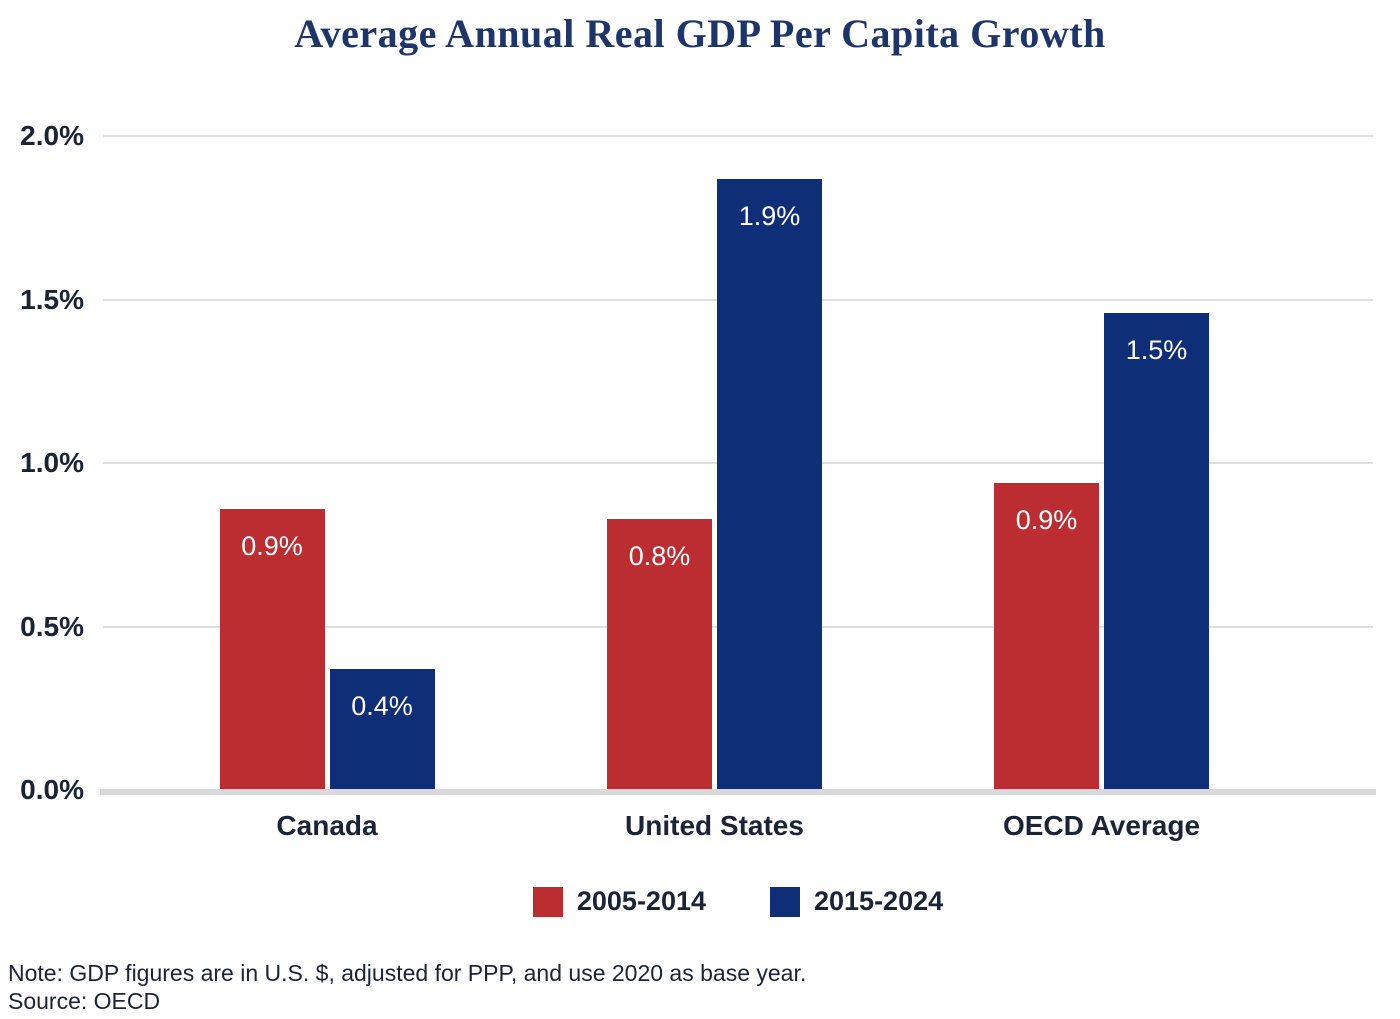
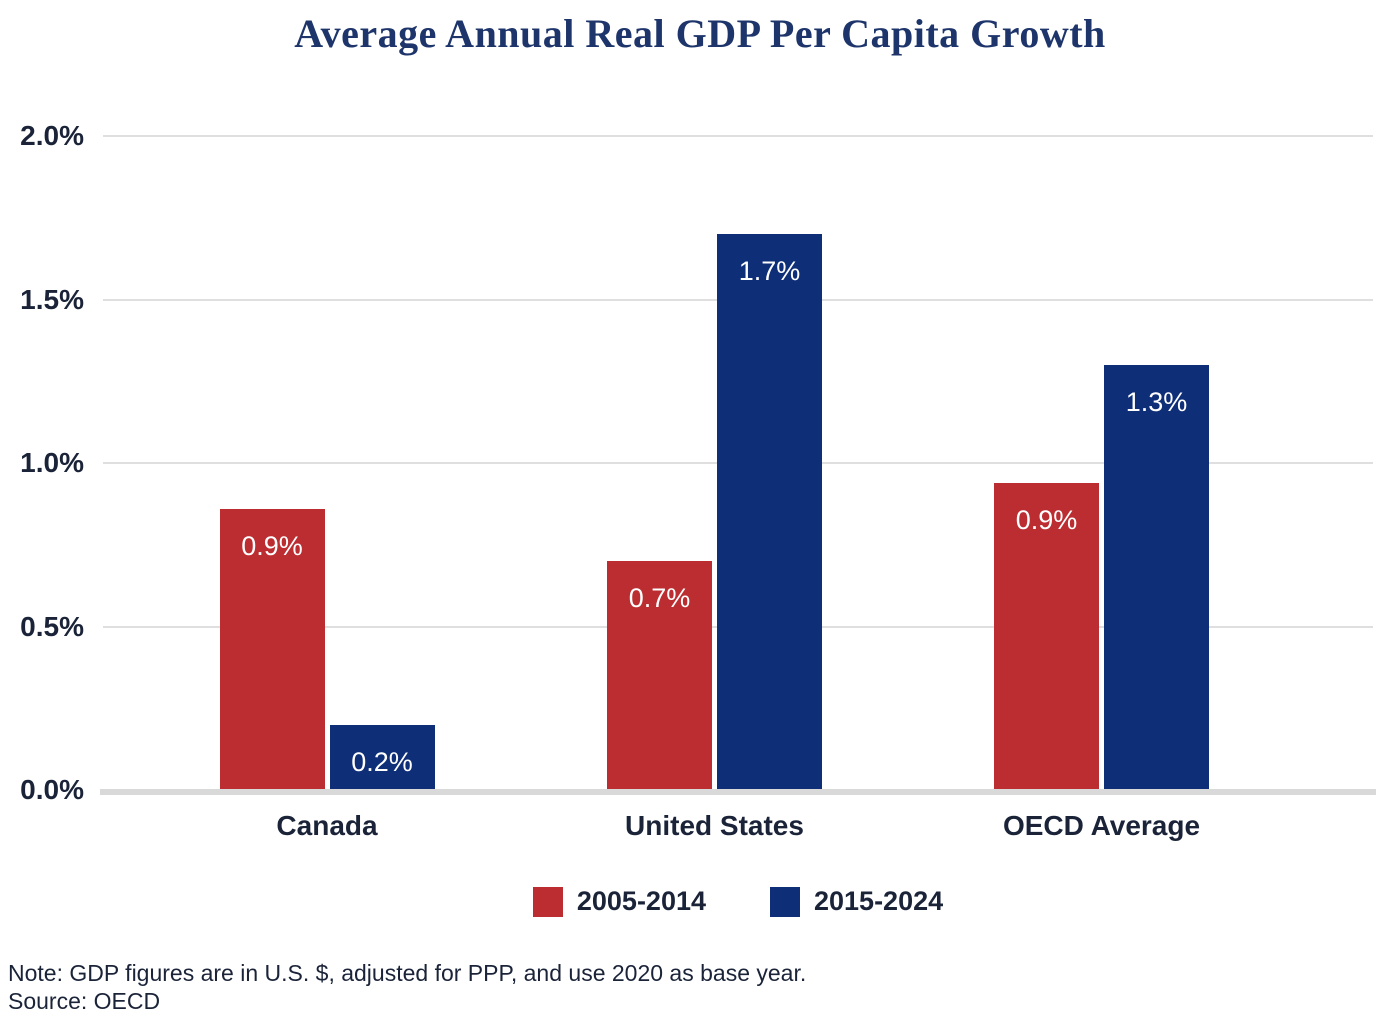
2015-2024/Canada: 0.4% -> 0.2%
2005-2014/United States: 0.8% -> 0.7%
2015-2024/United States: 1.9% -> 1.7%
2015-2024/OECD Average: 1.5% -> 1.3%
